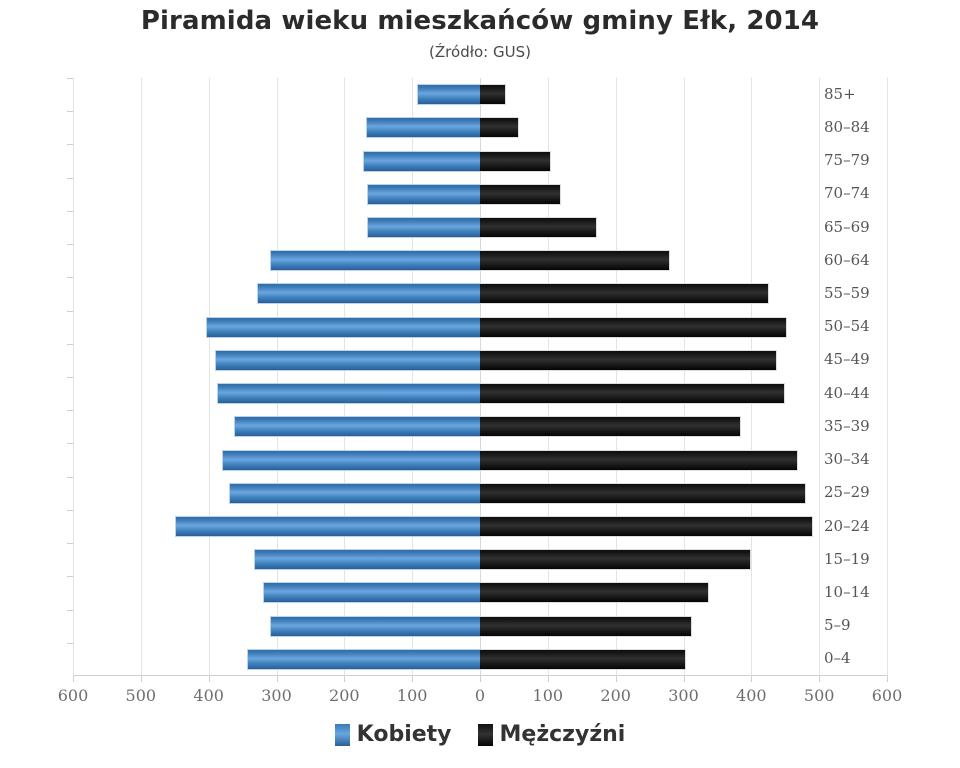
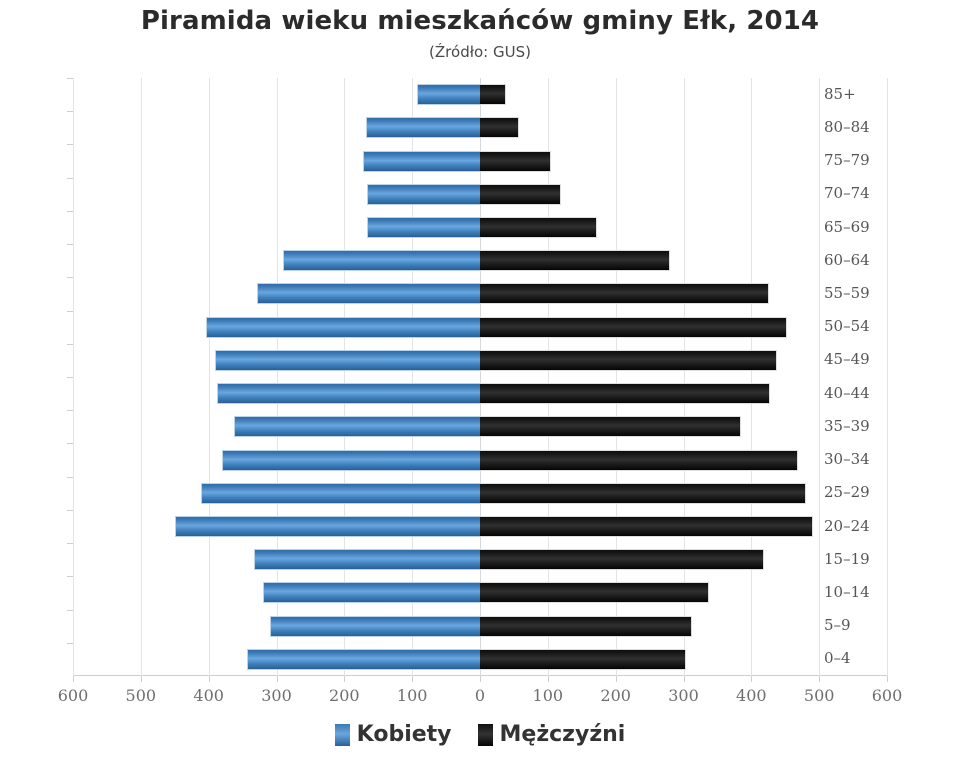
Kobiety/60–64: 310 -> 290
Mężczyźni/40–44: 450 -> 430
Kobiety/25–29: 370 -> 410
Mężczyźni/15–19: 400 -> 420
